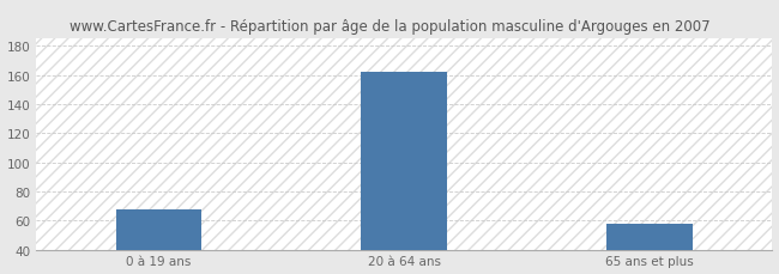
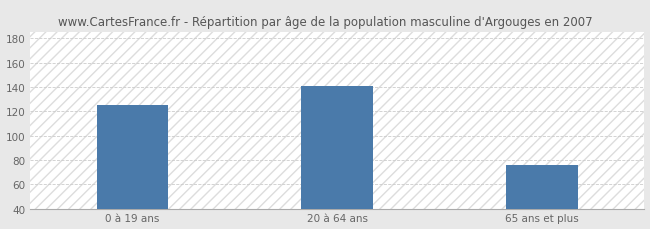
0 à 19 ans: 68 -> 125
20 à 64 ans: 162 -> 141
65 ans et plus: 58 -> 76
